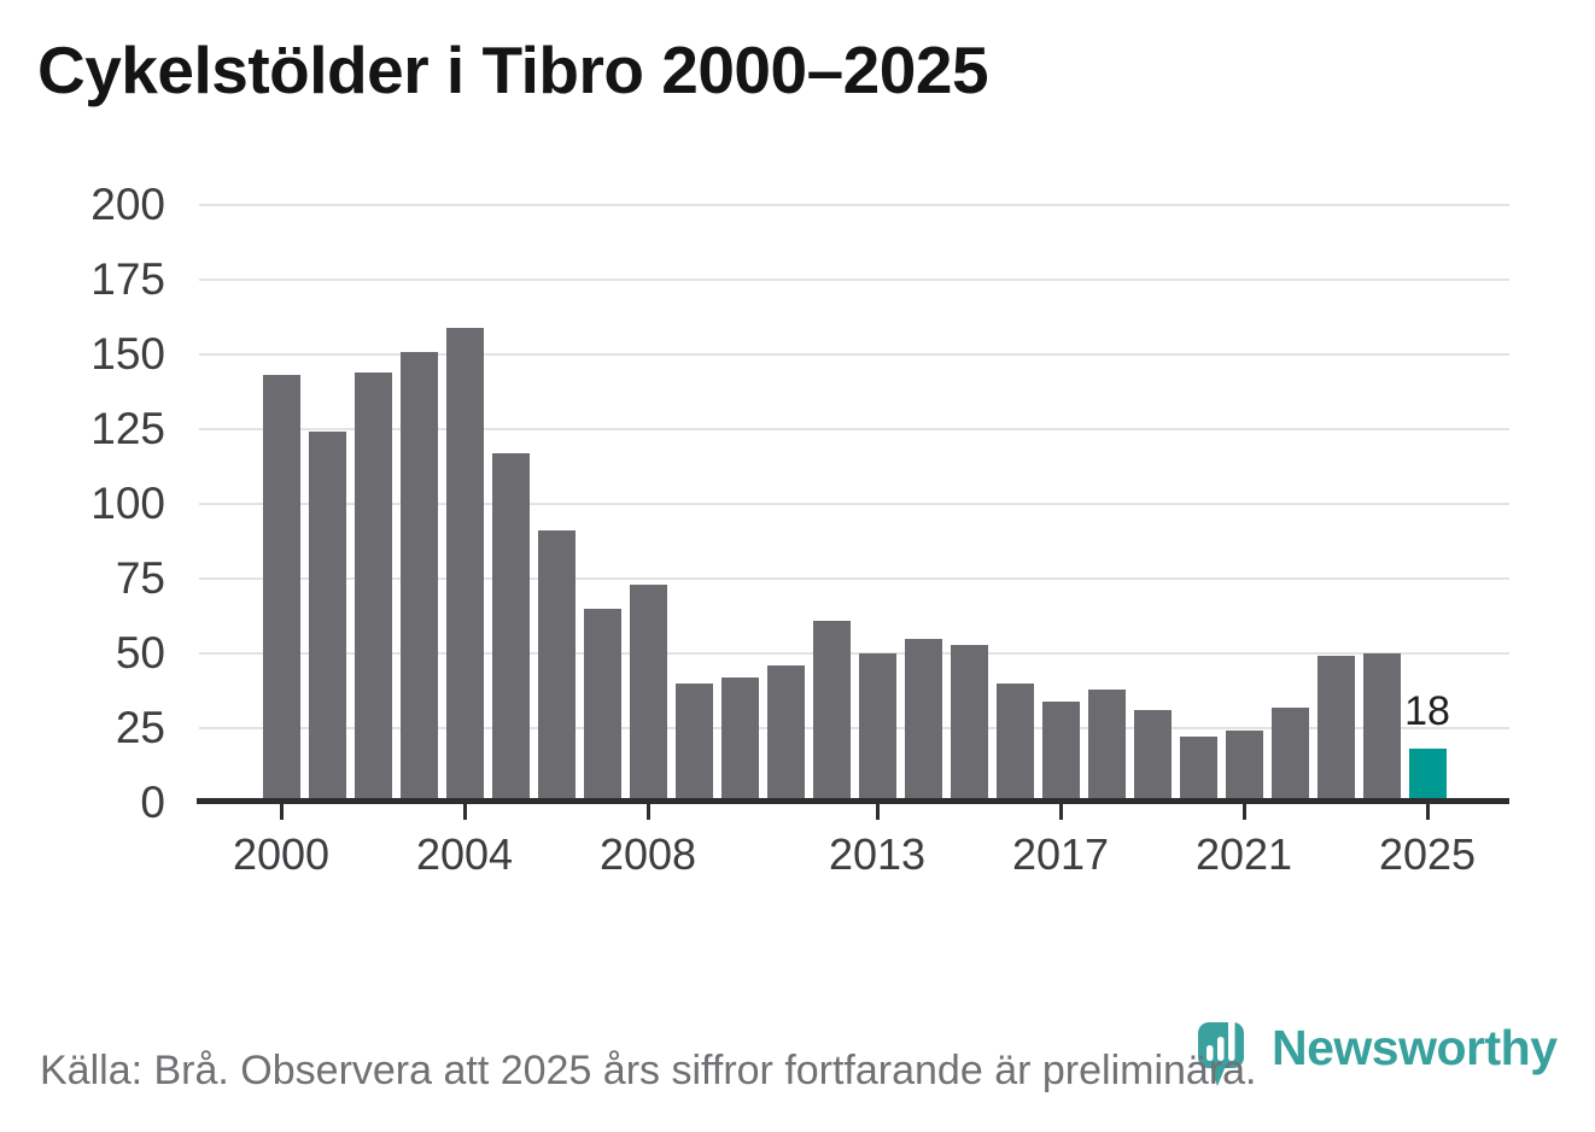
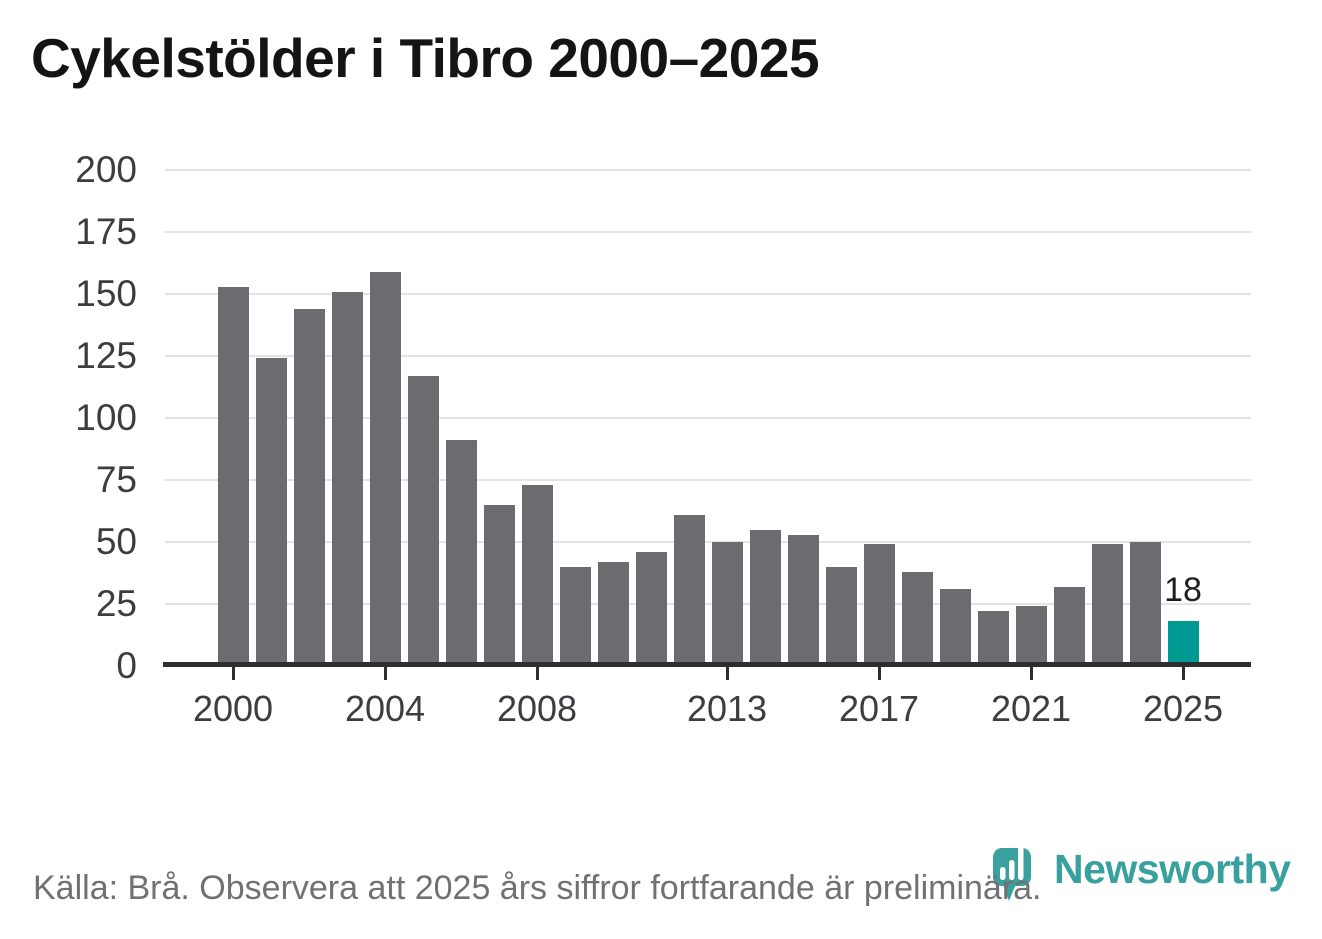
2000: 143 -> 153
2017: 34 -> 49
